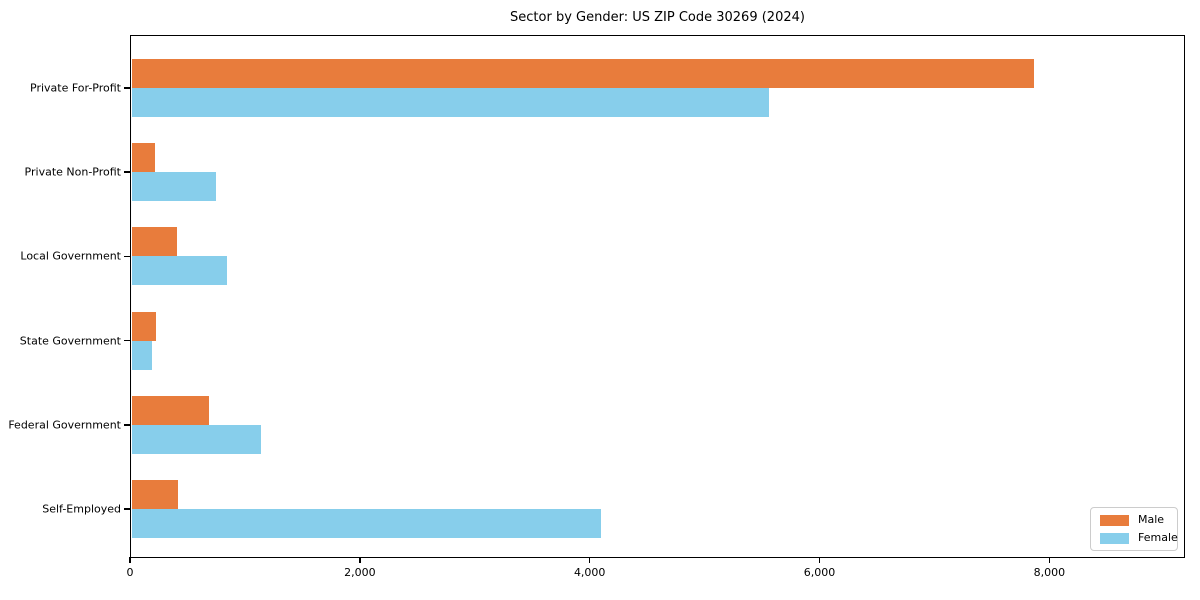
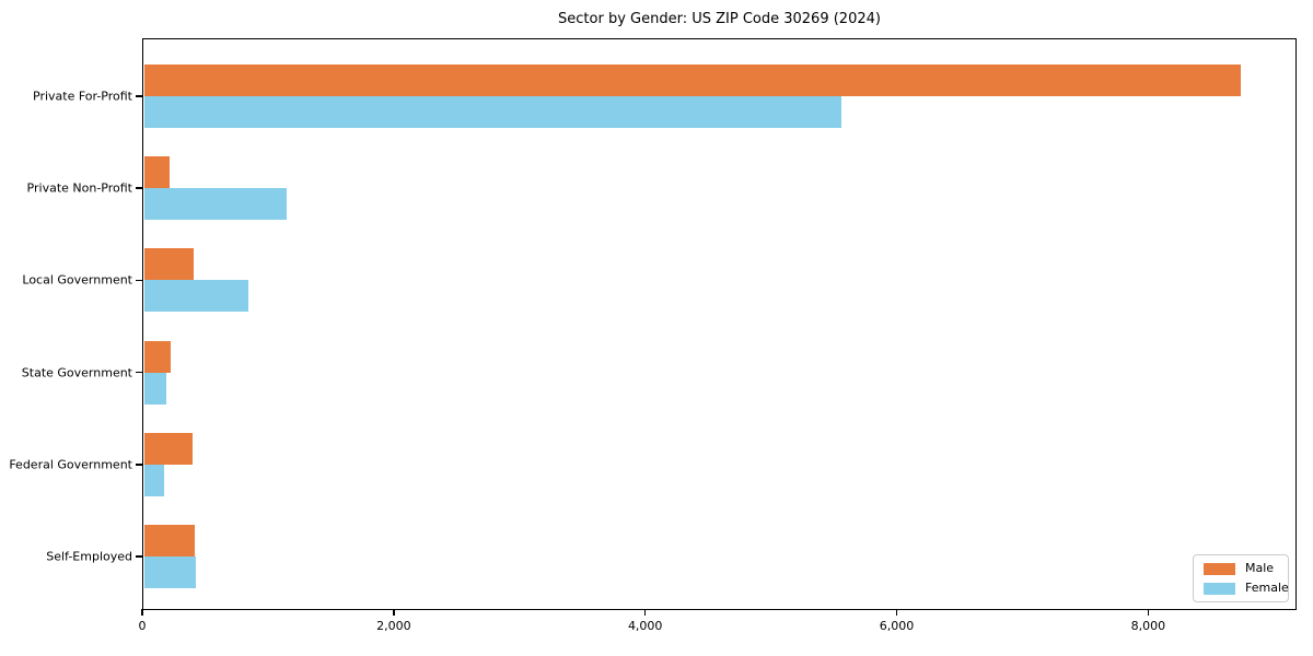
Male/Private For-Profit: 7870 -> 8740
Female/Private Non-Profit: 750 -> 1150
Male/Federal Government: 690 -> 400
Female/Federal Government: 1140 -> 180
Female/Self-Employed: 4100 -> 430
